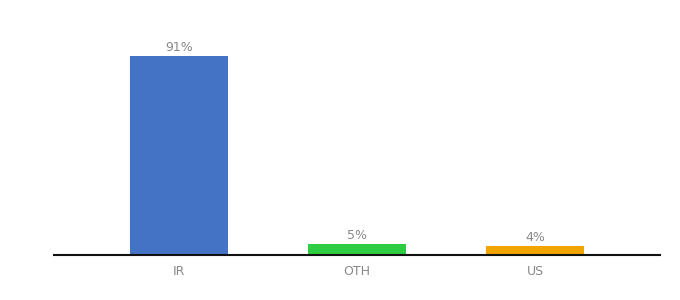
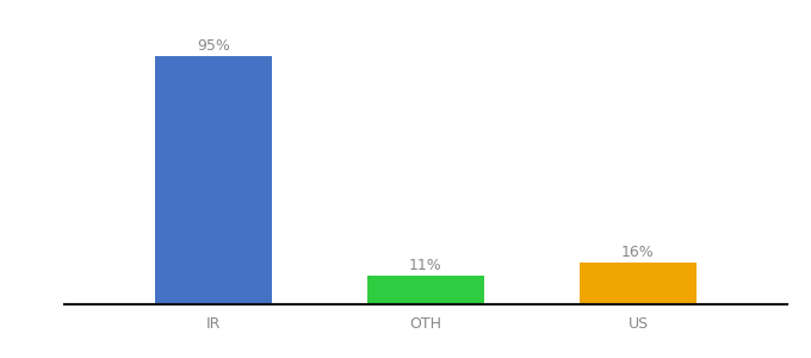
IR: 91% -> 95%
OTH: 5% -> 11%
US: 4% -> 16%
